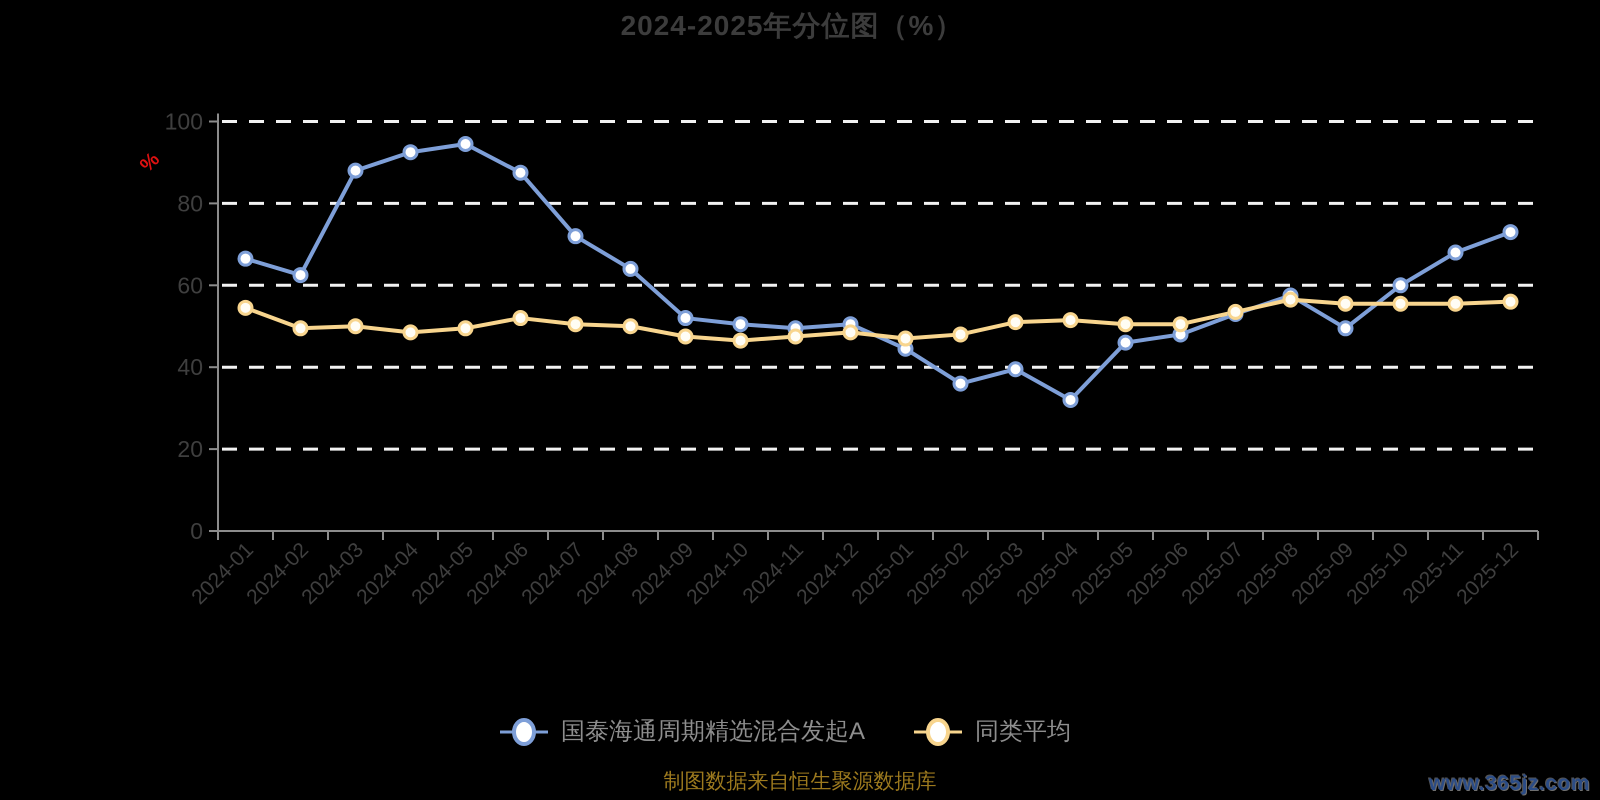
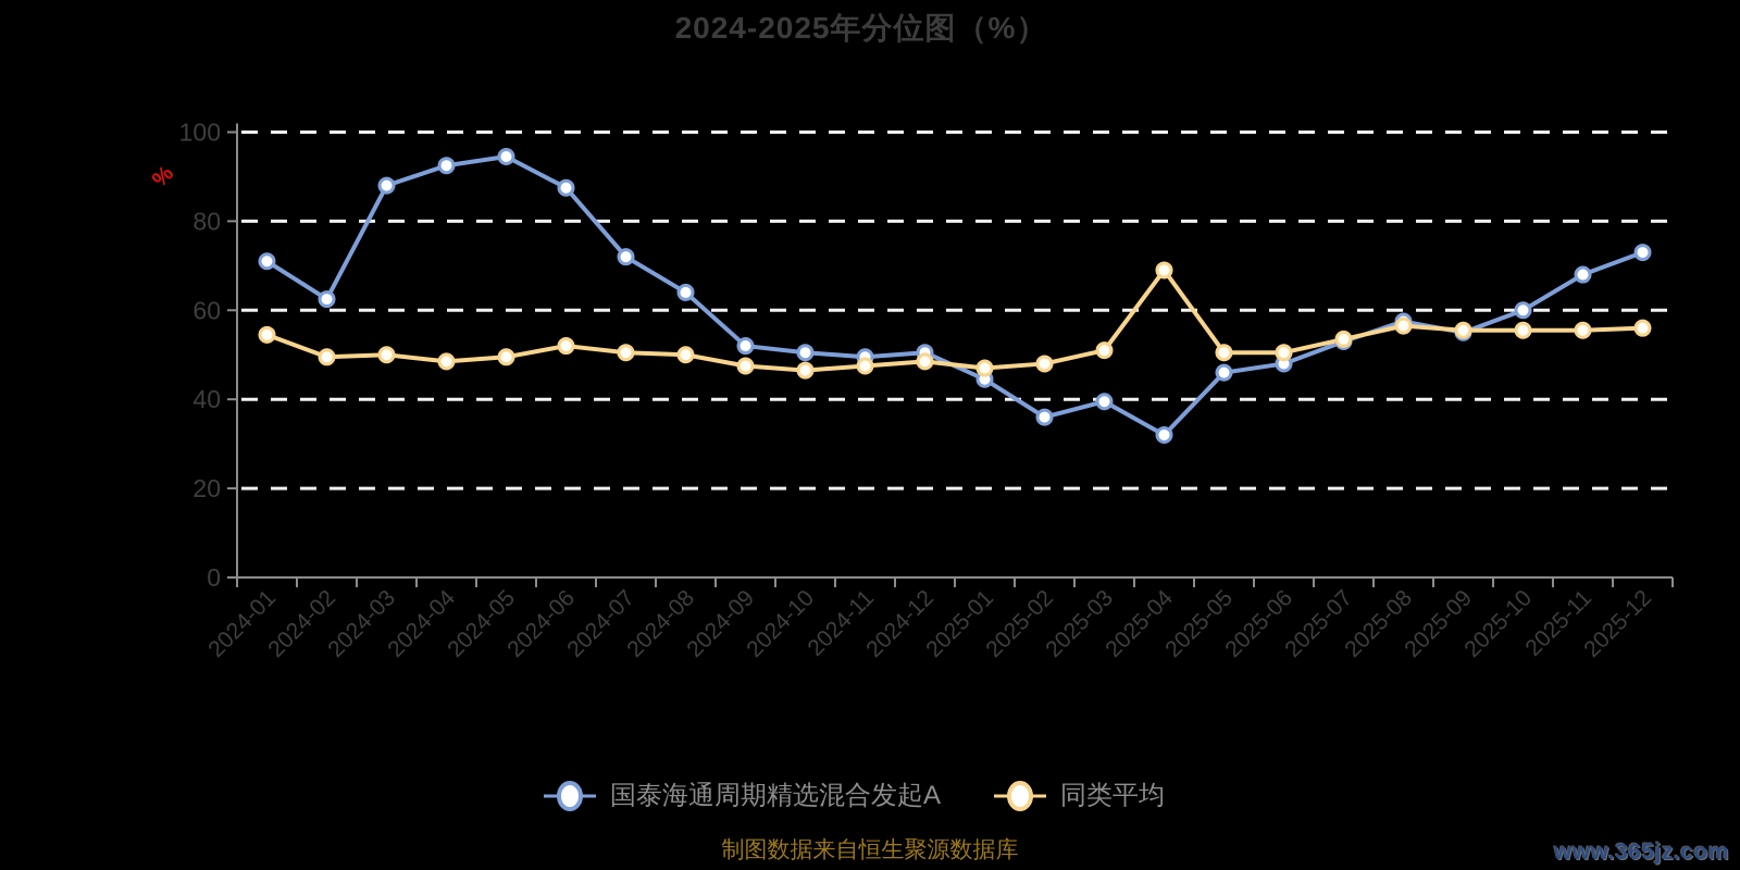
国泰海通周期精选混合发起A/2024-01: 66 -> 71
同类平均/2025-04: 52 -> 69
国泰海通周期精选混合发起A/2025-09: 50 -> 55
